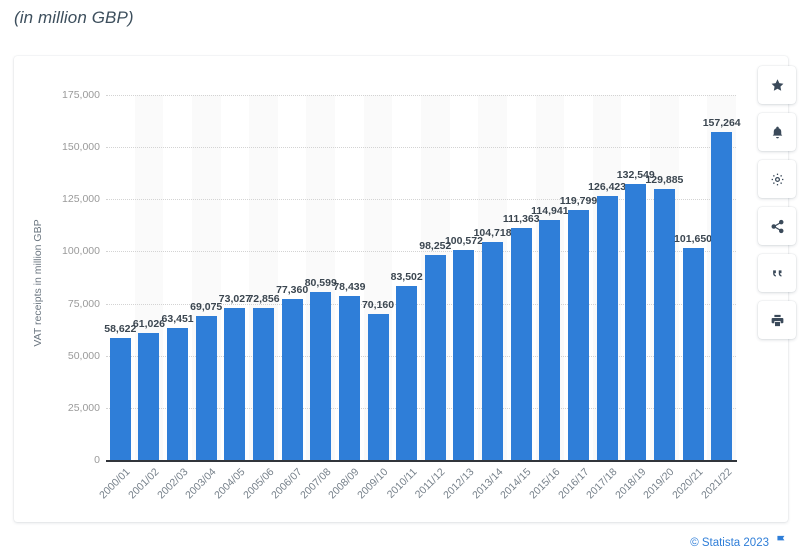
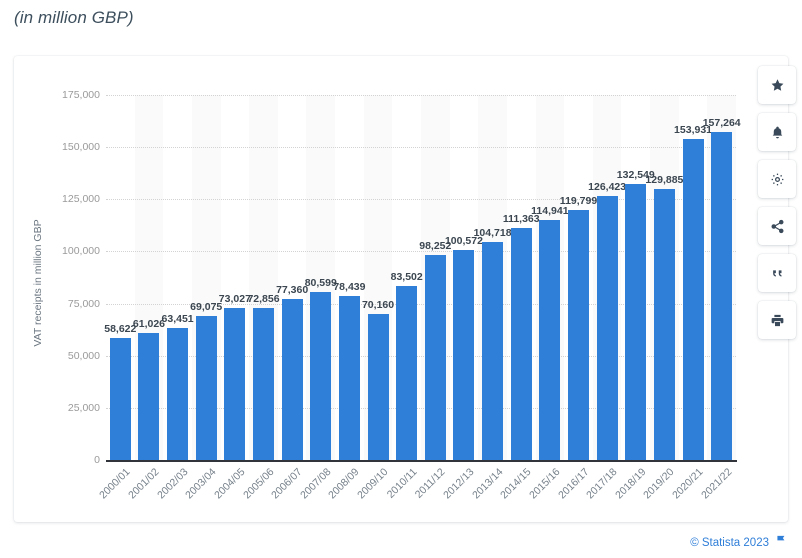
2020/21: 101,650 -> 153,931
